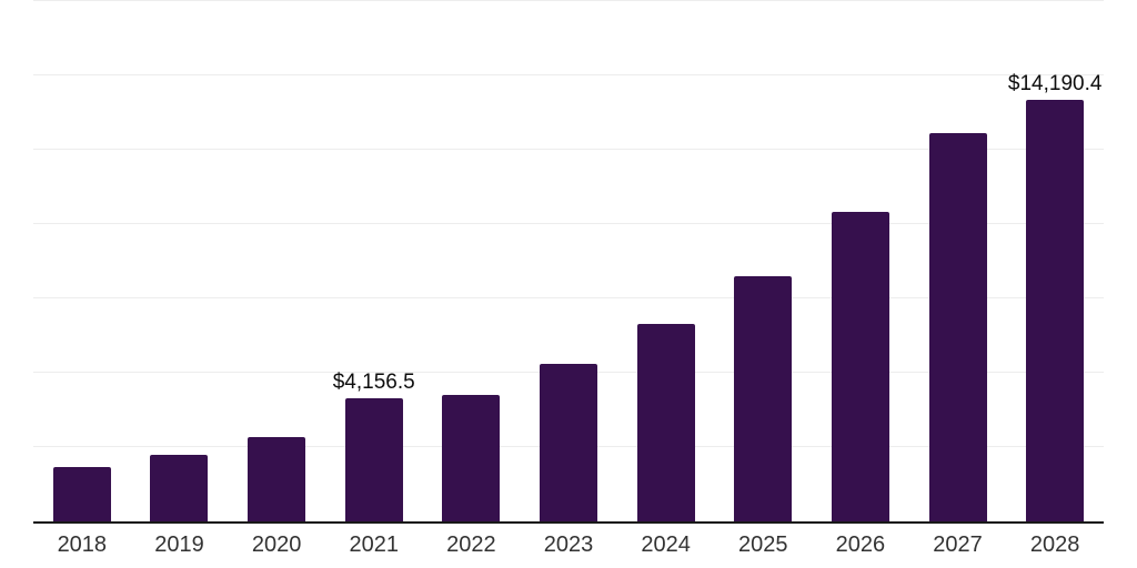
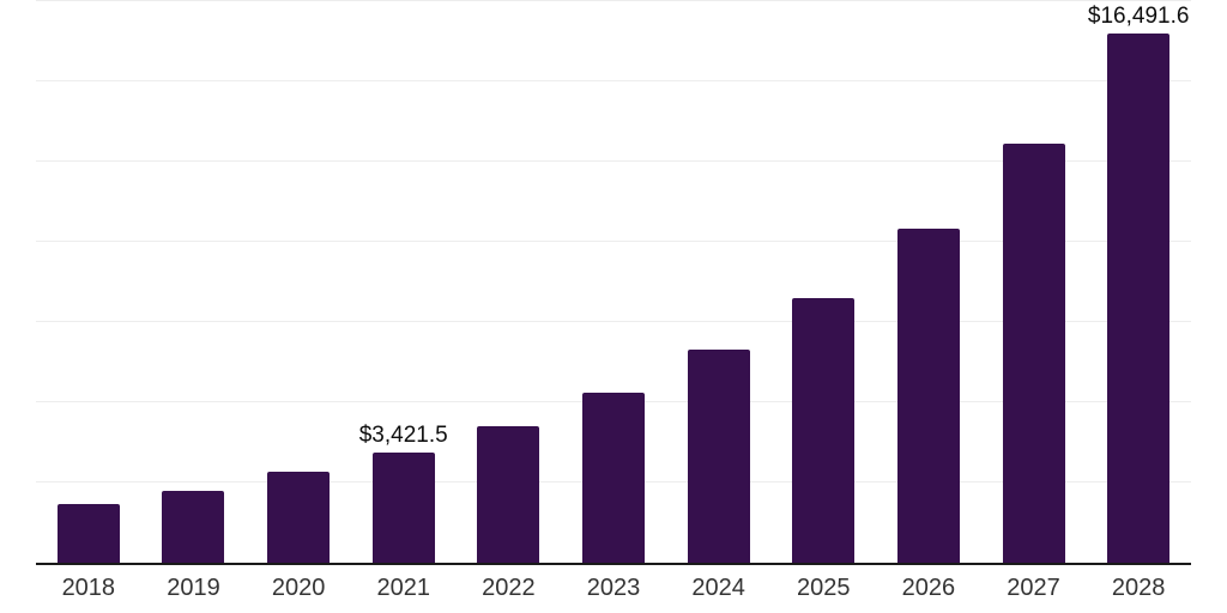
2021: $4,156.5 -> $3,421.5
2028: $14,190.4 -> $16,491.6
